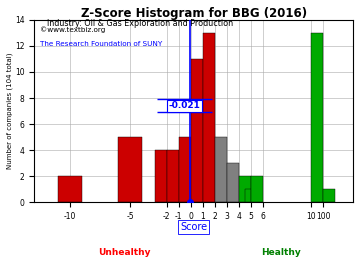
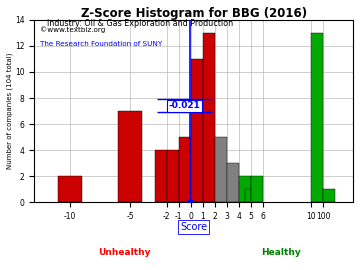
-5: 5 -> 7
